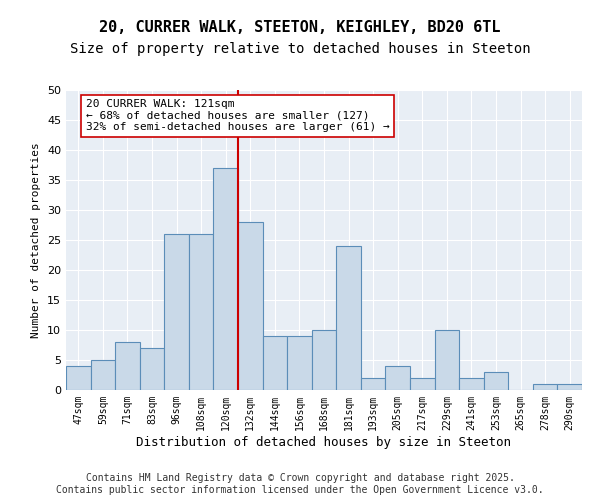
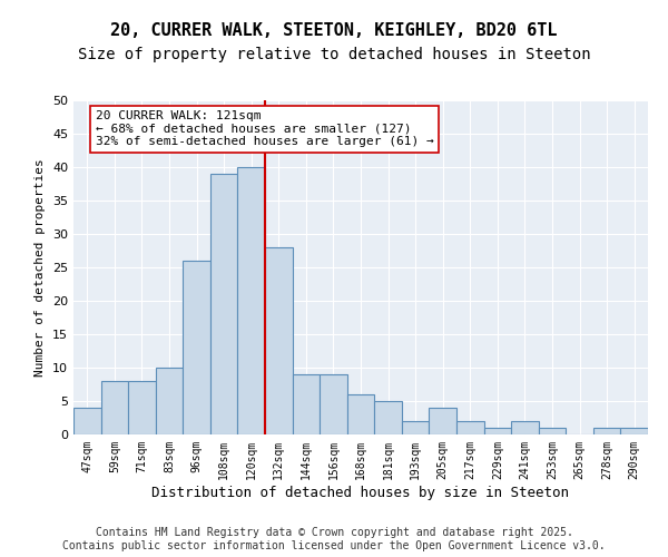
59sqm: 5 -> 8
83sqm: 7 -> 10
108sqm: 26 -> 39
120sqm: 37 -> 40
168sqm: 10 -> 6
181sqm: 24 -> 5
229sqm: 10 -> 1
253sqm: 3 -> 1
